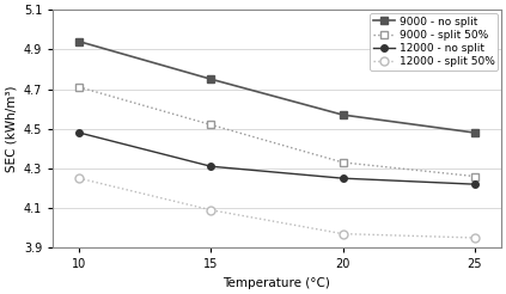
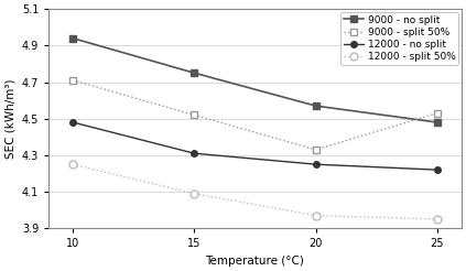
9000 - split 50%/25: 4.26 -> 4.53
